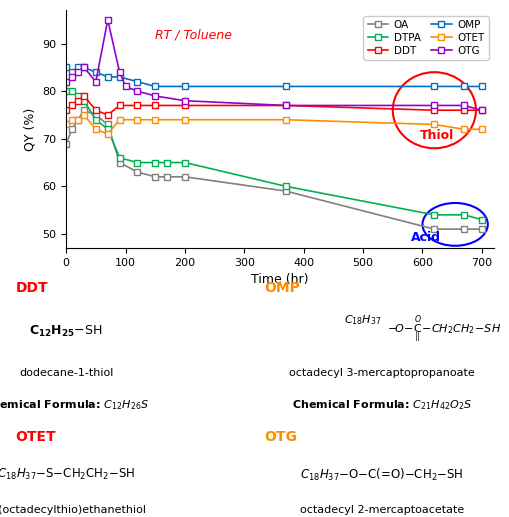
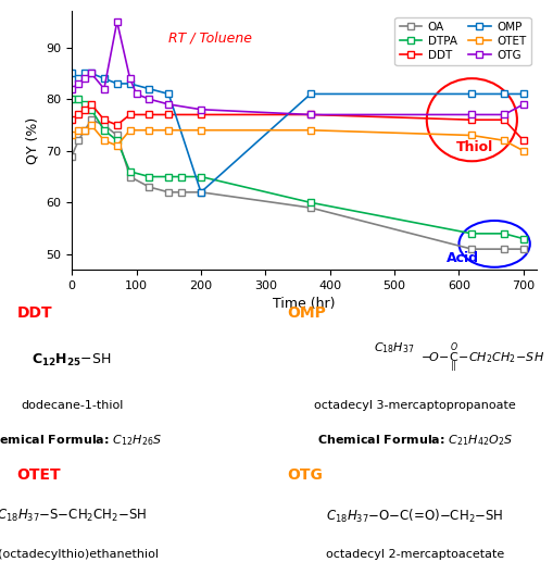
OMP/200: 81 -> 62
DDT/700: 76 -> 72
OTET/700: 72 -> 70
OTG/700: 76 -> 79
